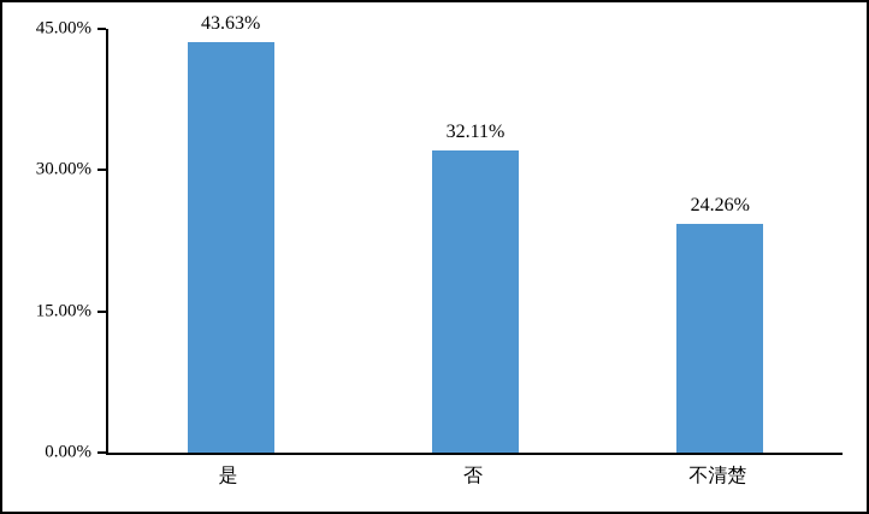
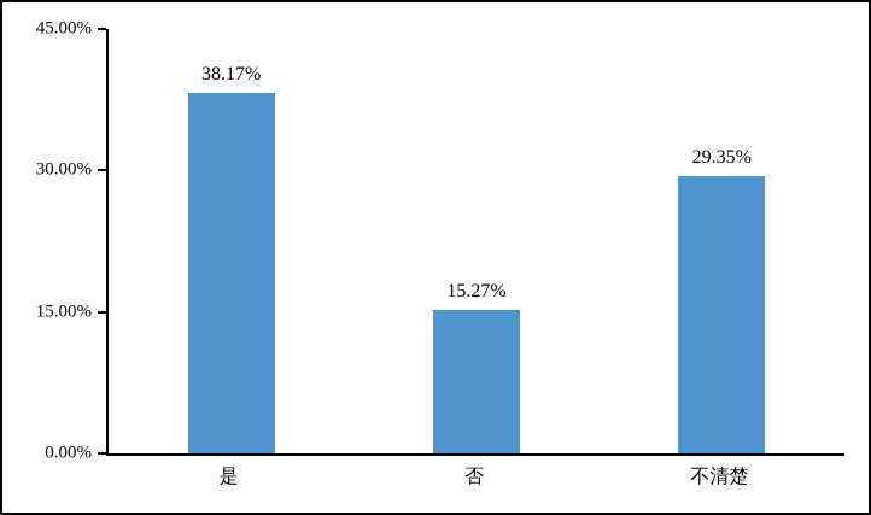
是: 43.63% -> 38.17%
否: 32.11% -> 15.27%
不清楚: 24.26% -> 29.35%
